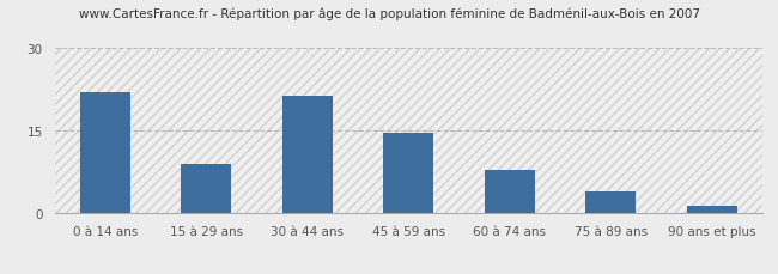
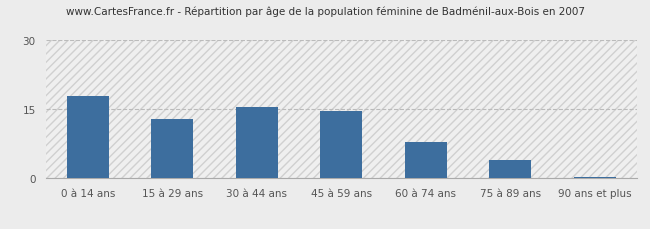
0 à 14 ans: 22.0 -> 18.0
15 à 29 ans: 9.0 -> 13.0
30 à 44 ans: 21.5 -> 15.5
90 ans et plus: 1.5 -> 0.3
